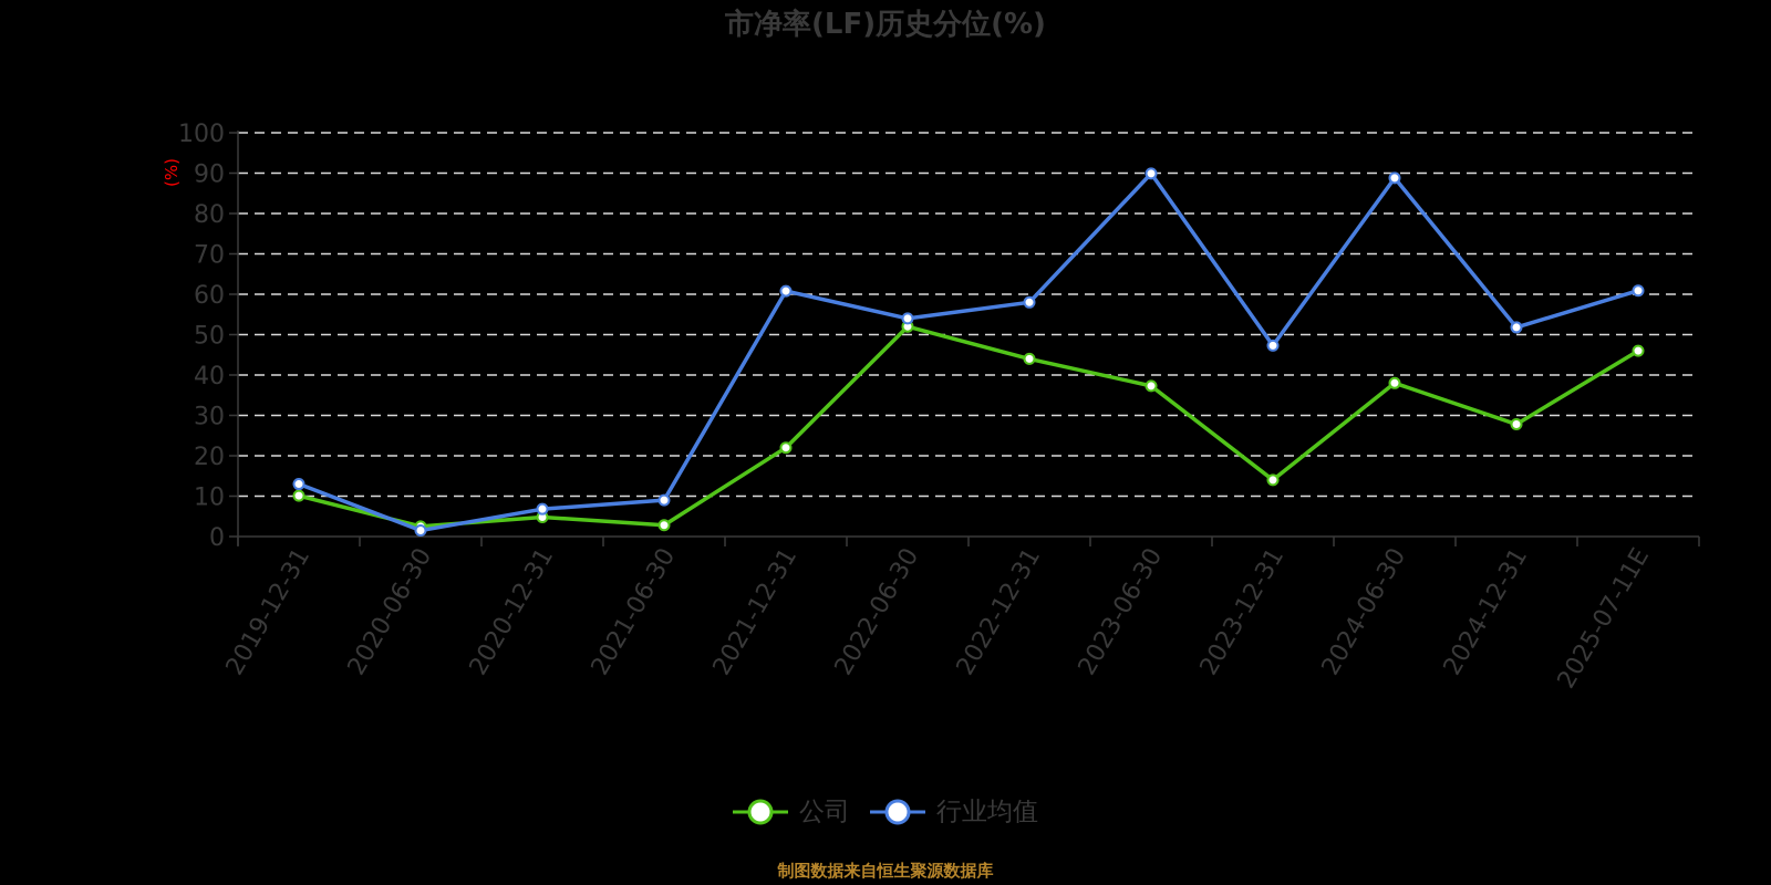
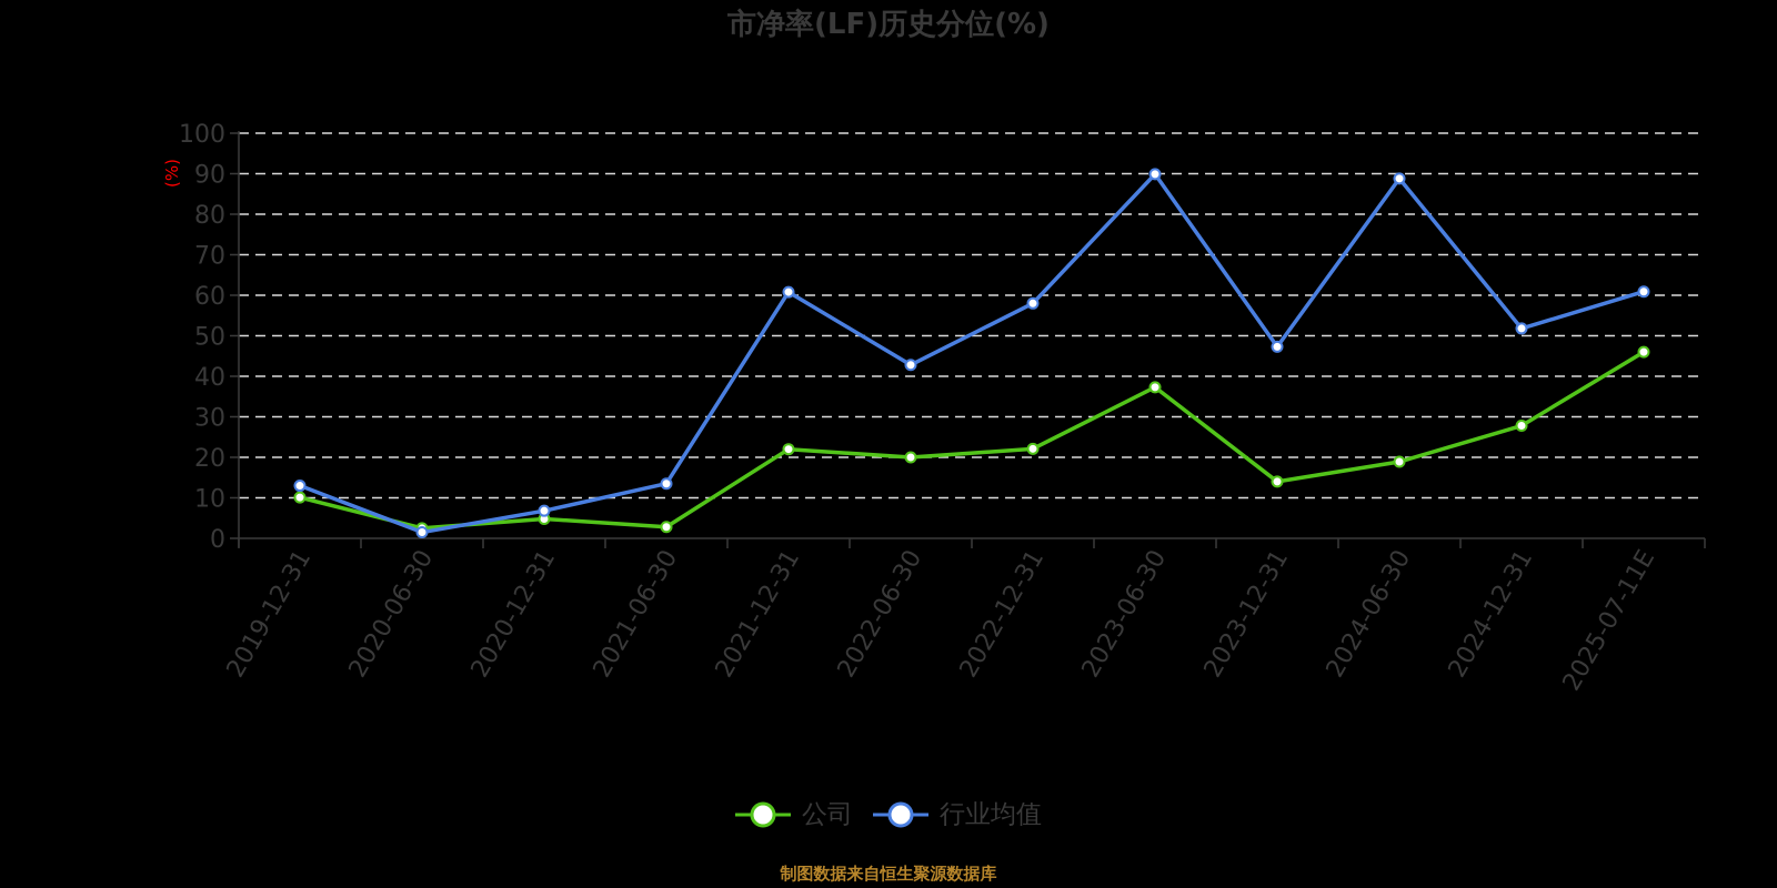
行业均值/2021-06-30: 9 -> 14
公司/2022-06-30: 52 -> 20
行业均值/2022-06-30: 54 -> 43
公司/2022-12-31: 44 -> 22
公司/2024-06-30: 38 -> 19
